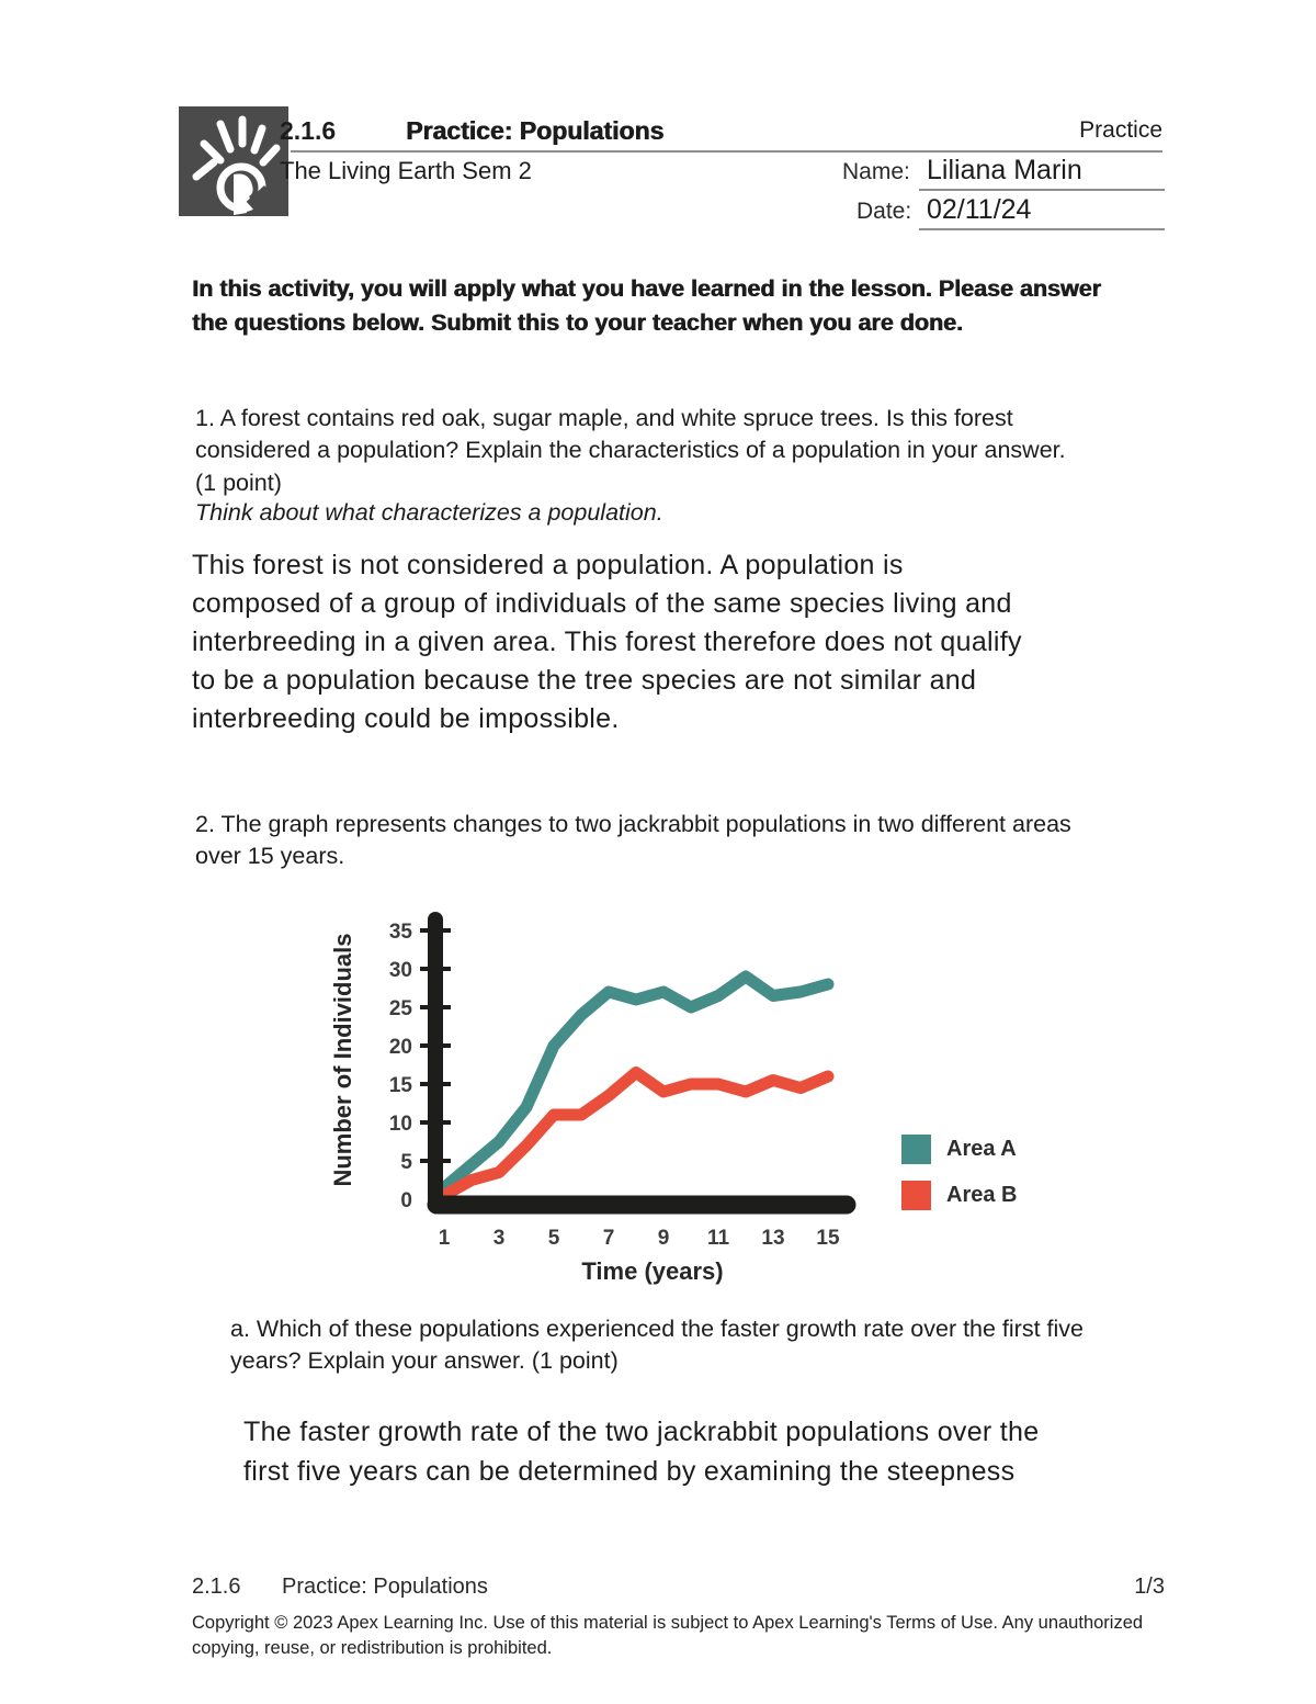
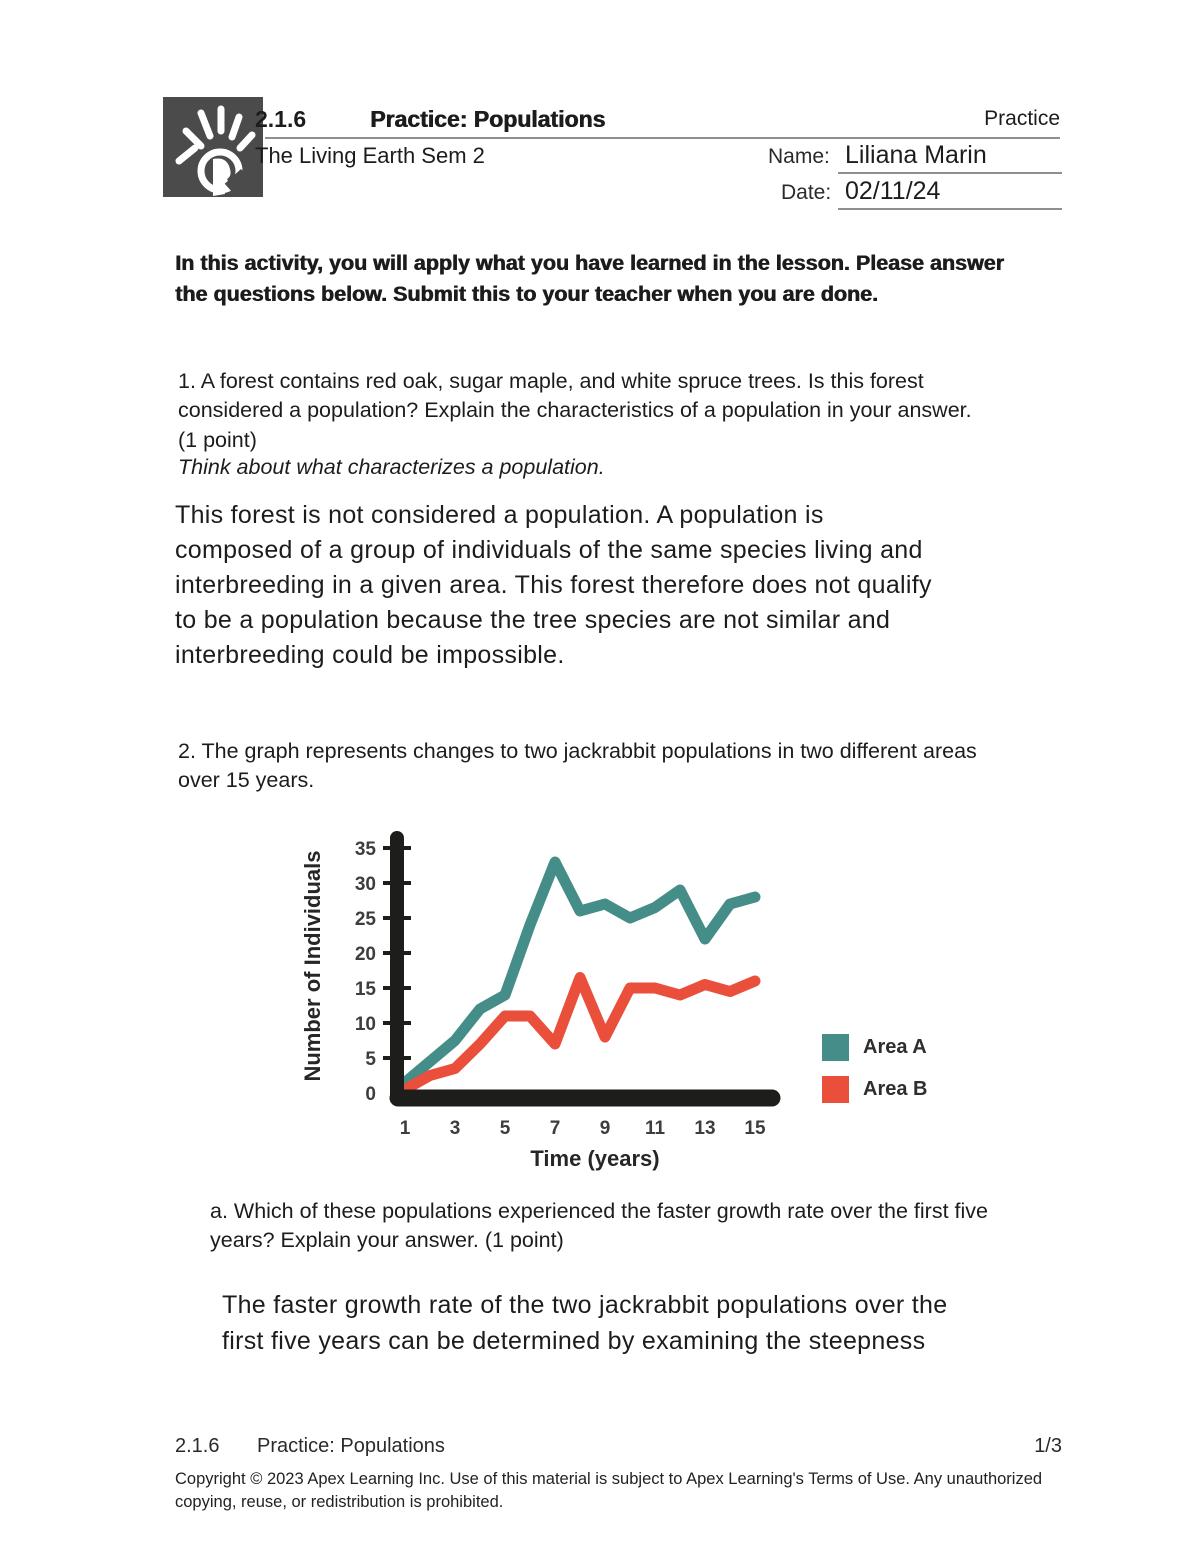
Area A/5: 20 -> 14
Area A/7: 27 -> 33
Area B/7: 14 -> 7
Area B/9: 14 -> 8
Area A/13: 26 -> 22
